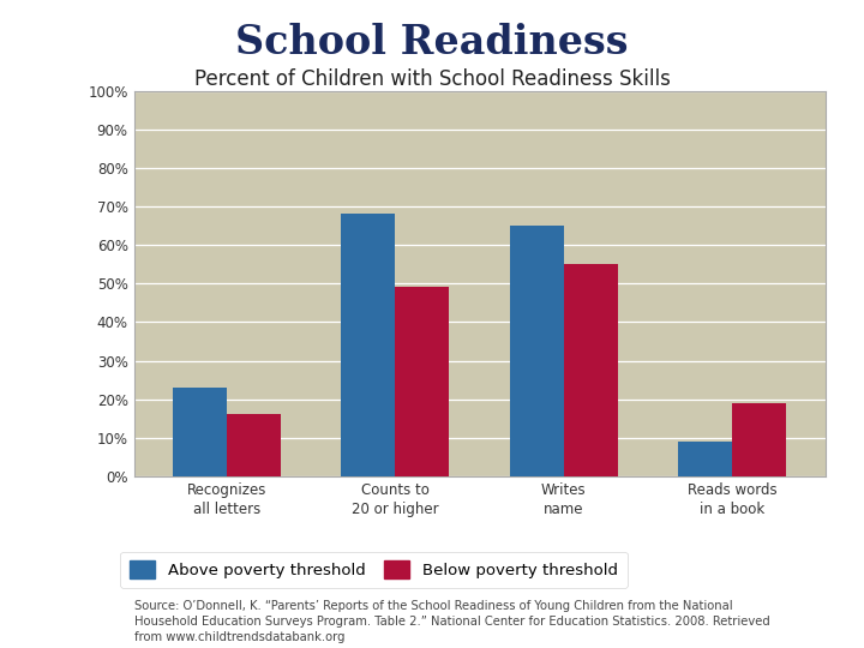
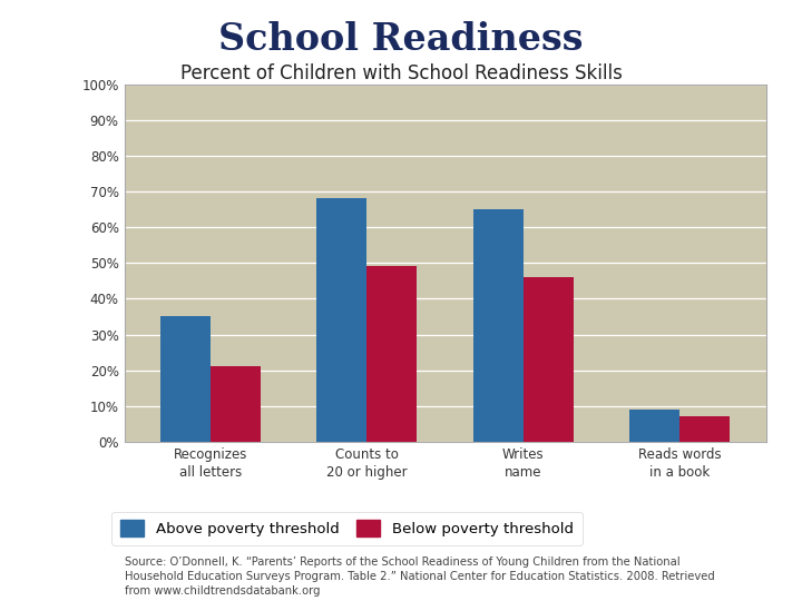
Above poverty threshold/Recognizes all letters: 23% -> 35%
Below poverty threshold/Recognizes all letters: 16% -> 21%
Below poverty threshold/Writes name: 55% -> 46%
Below poverty threshold/Reads words in a book: 19% -> 7%
